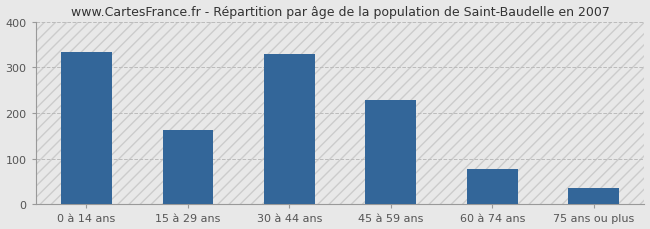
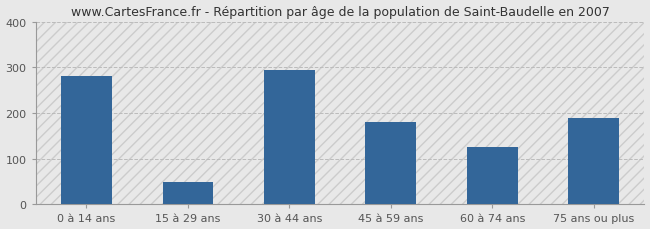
0 à 14 ans: 333 -> 280
15 à 29 ans: 163 -> 50
30 à 44 ans: 328 -> 295
45 à 59 ans: 229 -> 180
60 à 74 ans: 78 -> 125
75 ans ou plus: 35 -> 190
